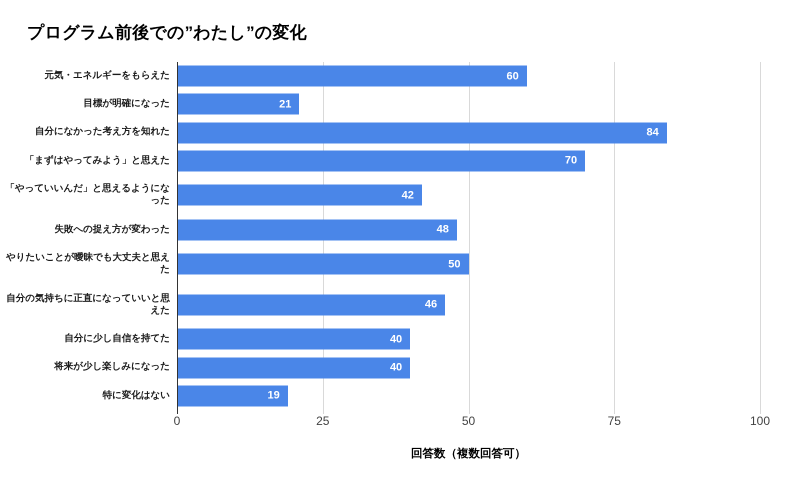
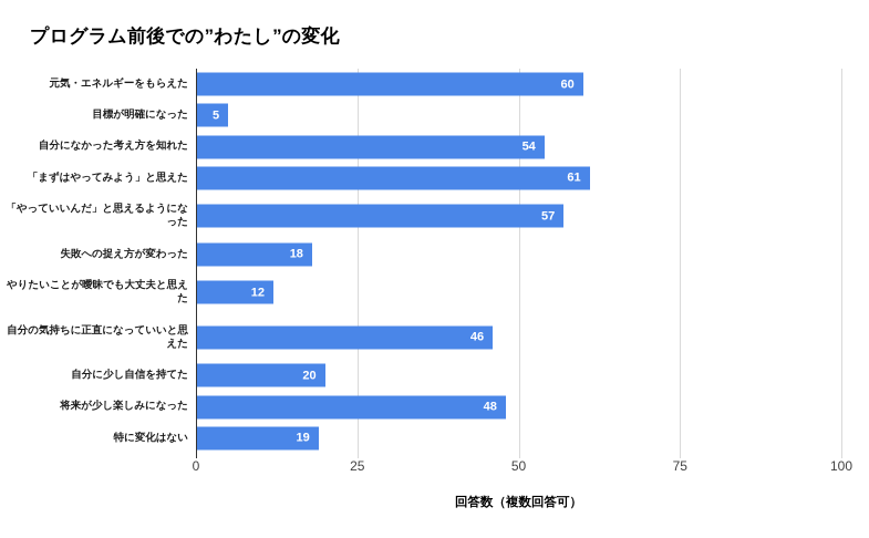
目標が明確になった: 21 -> 5
自分になかった考え方を知れた: 84 -> 54
「まずはやってみよう」と思えた: 70 -> 61
「やっていいんだ」と思えるようになった: 42 -> 57
失敗への捉え方が変わった: 48 -> 18
やりたいことが曖昧でも大丈夫と思えた: 50 -> 12
自分に少し自信を持てた: 40 -> 20
将来が少し楽しみになった: 40 -> 48
